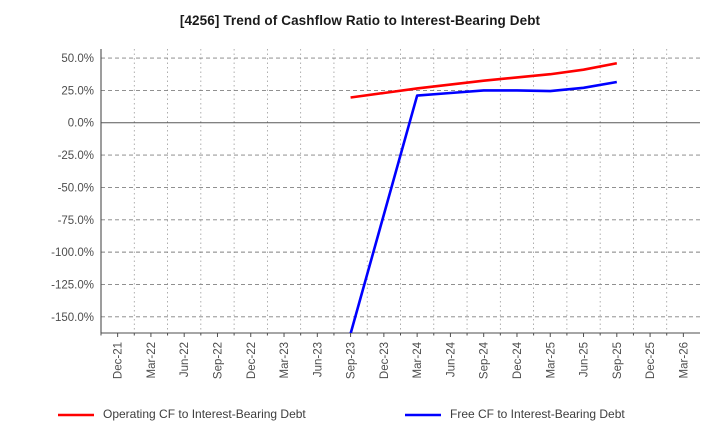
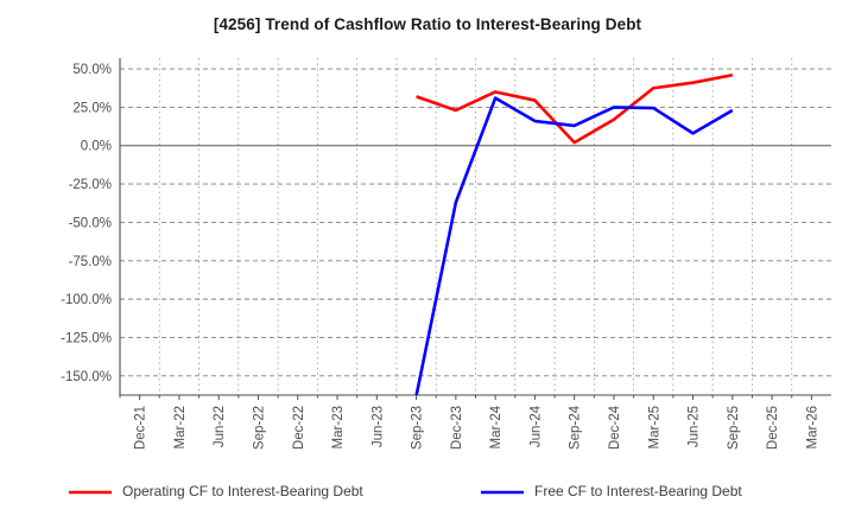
Operating CF to Interest-Bearing Debt/Sep-23: 20% -> 32%
Free CF to Interest-Bearing Debt/Dec-23: -71% -> -37%
Operating CF to Interest-Bearing Debt/Mar-24: 26% -> 35%
Free CF to Interest-Bearing Debt/Mar-24: 21% -> 31%
Free CF to Interest-Bearing Debt/Jun-24: 23% -> 16%
Operating CF to Interest-Bearing Debt/Sep-24: 32% -> 2%
Free CF to Interest-Bearing Debt/Sep-24: 25% -> 13%
Operating CF to Interest-Bearing Debt/Dec-24: 35% -> 17%
Free CF to Interest-Bearing Debt/Jun-25: 27% -> 8%
Free CF to Interest-Bearing Debt/Sep-25: 32% -> 23%
